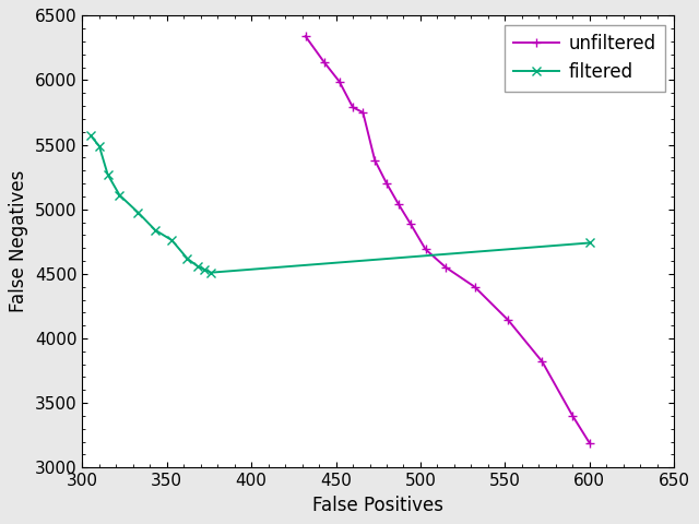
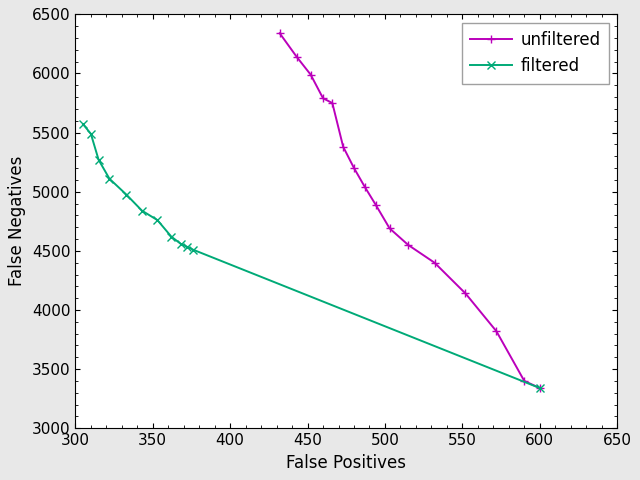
unfiltered/600: 3190 -> 3340
filtered/600: 4740 -> 3340
